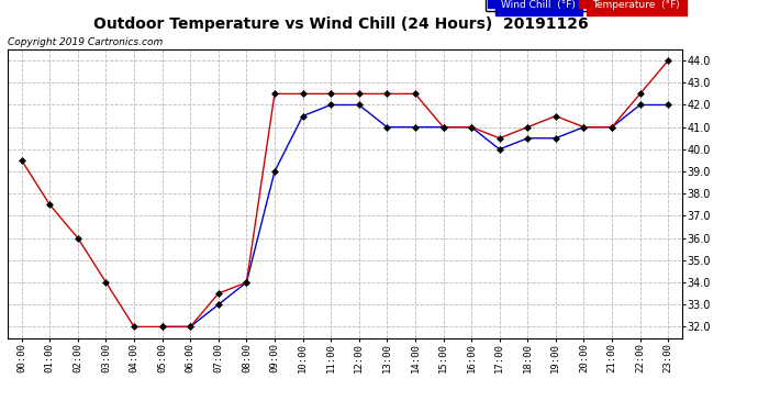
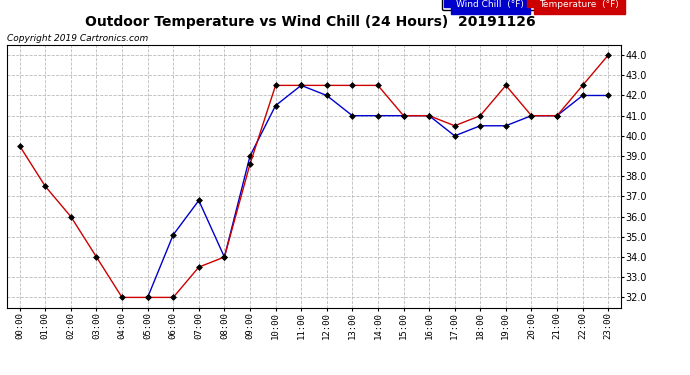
Wind Chill (°F)/06:00: 32.0 -> 35.1
Wind Chill (°F)/07:00: 33.0 -> 36.8
Temperature (°F)/09:00: 42.5 -> 38.6
Wind Chill (°F)/11:00: 42.0 -> 42.5
Temperature (°F)/19:00: 41.5 -> 42.5
